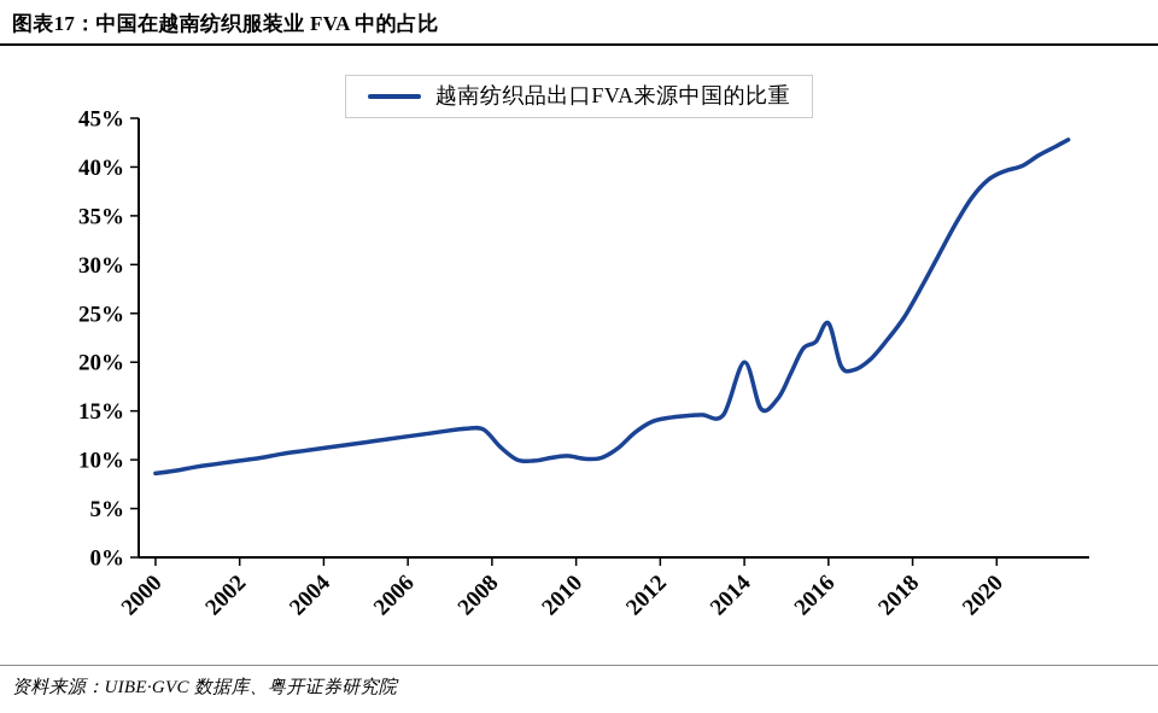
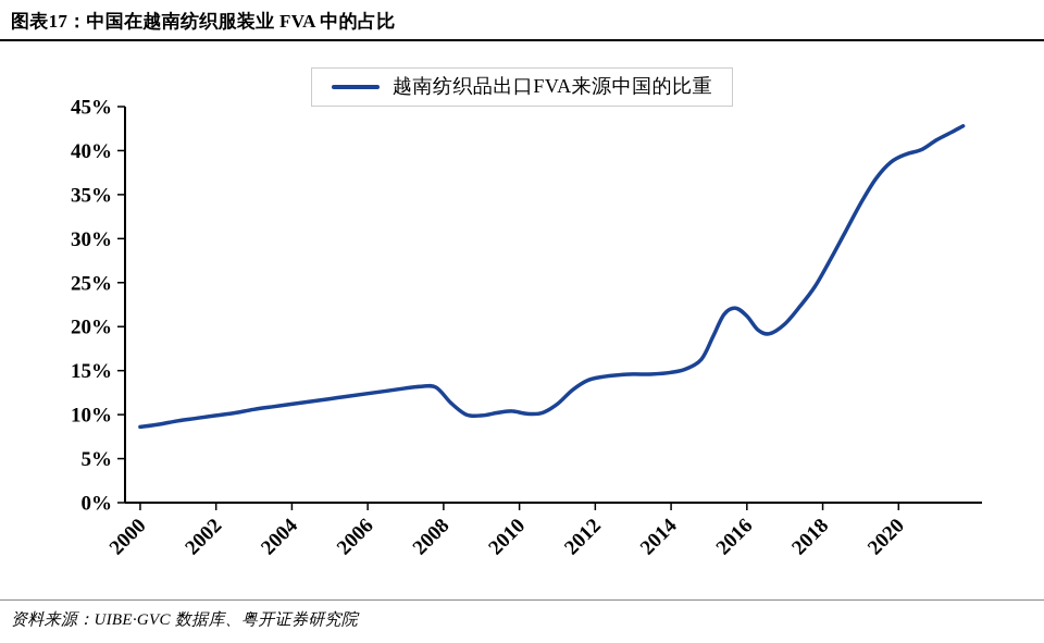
2014: 20% -> 15%
2016: 24% -> 21%
